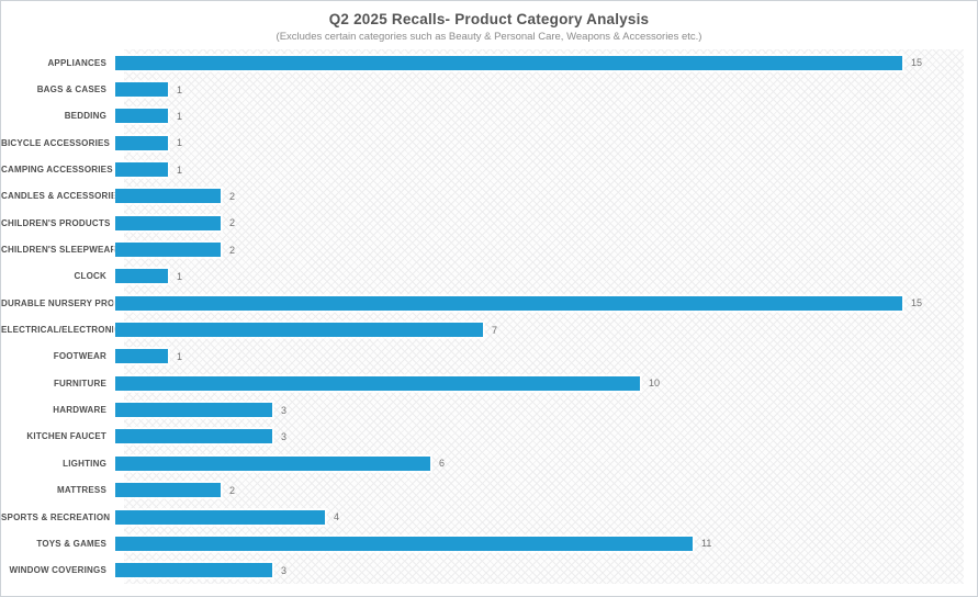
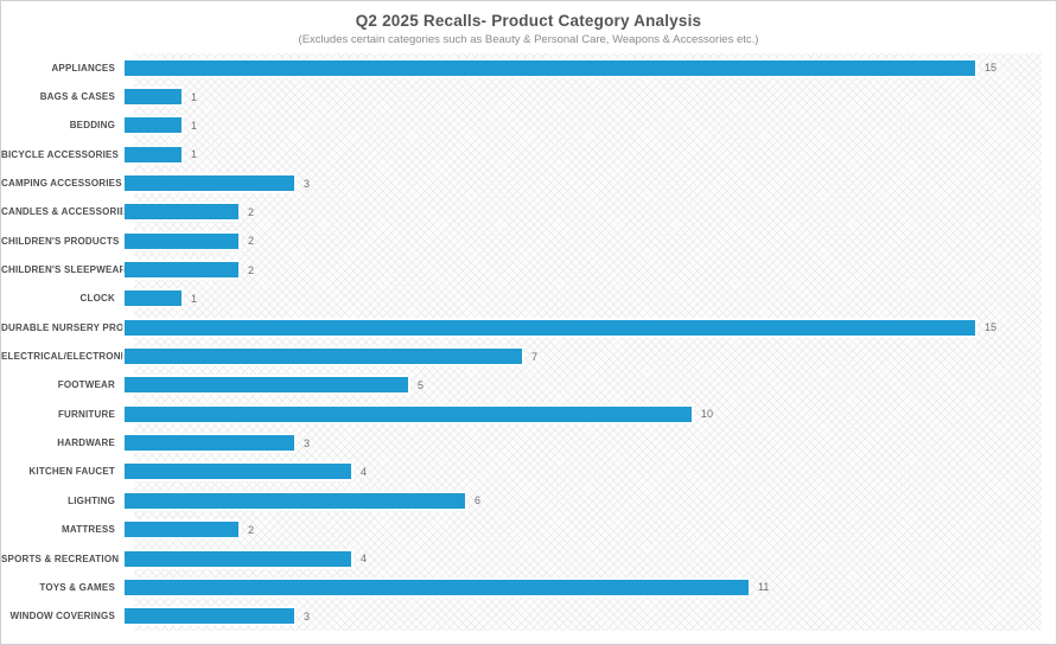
CAMPING ACCESSORIES: 1 -> 3
FOOTWEAR: 1 -> 5
KITCHEN FAUCET: 3 -> 4
